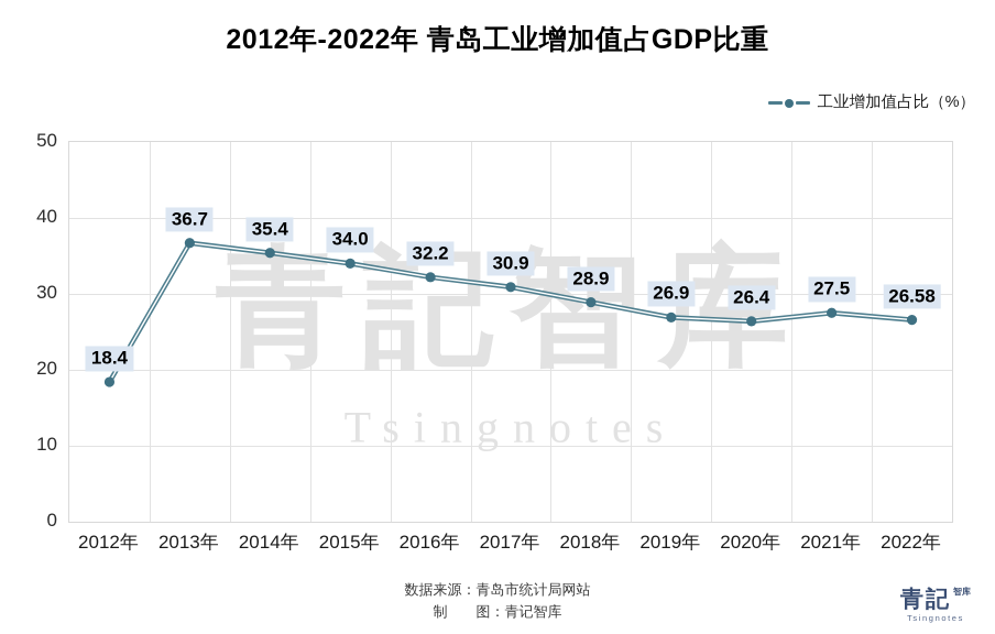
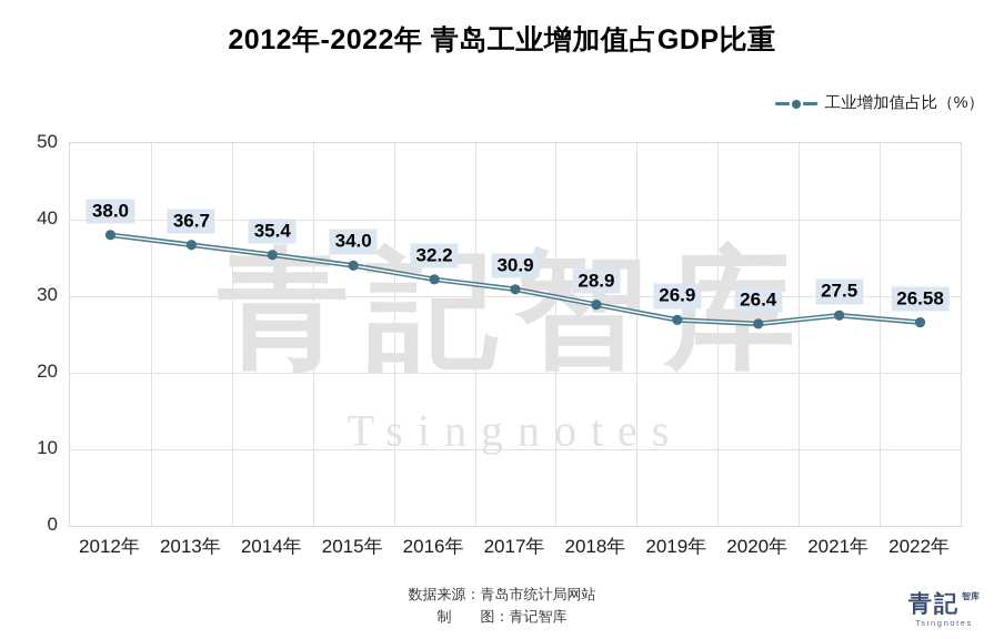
2012年: 18.4 -> 38.0
